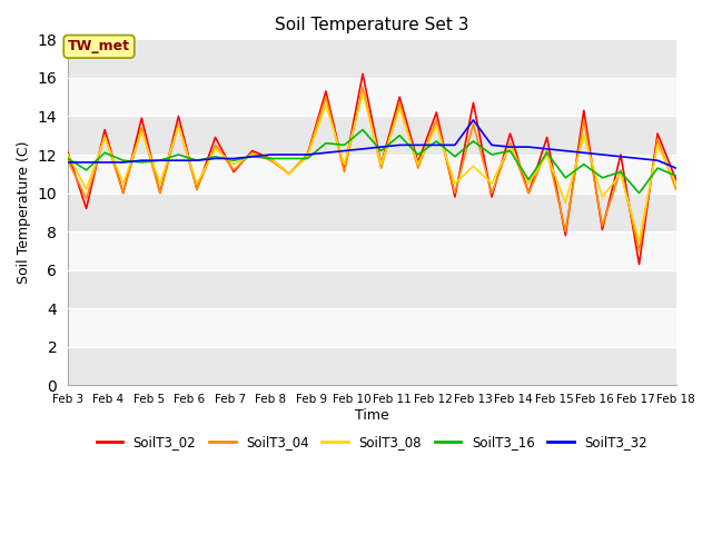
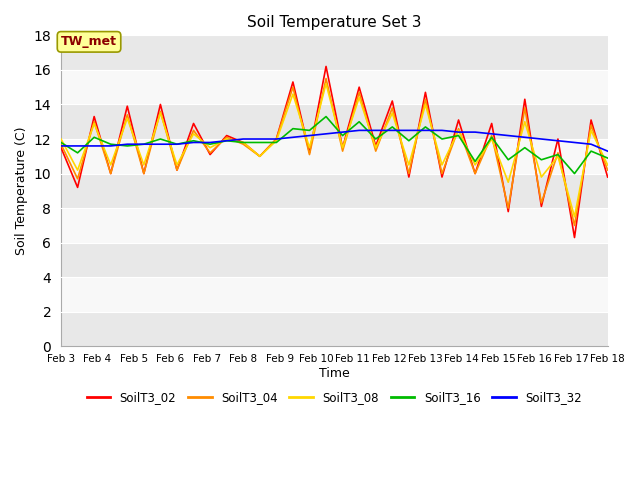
SoilT3_02/Feb 3: 12.1 -> 11.5
SoilT3_04/Feb 13: 13.6 -> 14.3
SoilT3_08/Feb 13: 11.4 -> 14.0
SoilT3_32/Feb 13: 13.8 -> 12.5
SoilT3_02/Feb 18: 10.7 -> 9.8
